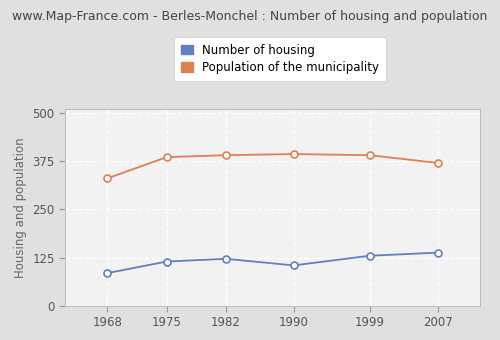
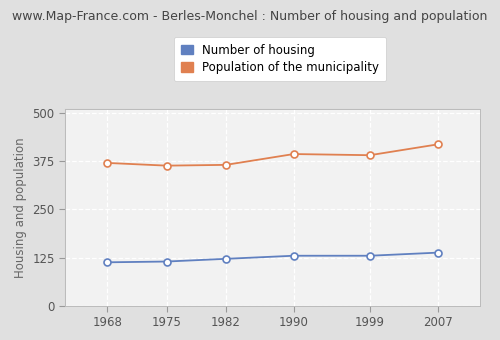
Number of housing/1968: 85 -> 113
Population of the municipality/1968: 330 -> 370
Population of the municipality/1975: 385 -> 363
Population of the municipality/1982: 390 -> 365
Number of housing/1990: 105 -> 130
Population of the municipality/2007: 370 -> 418
